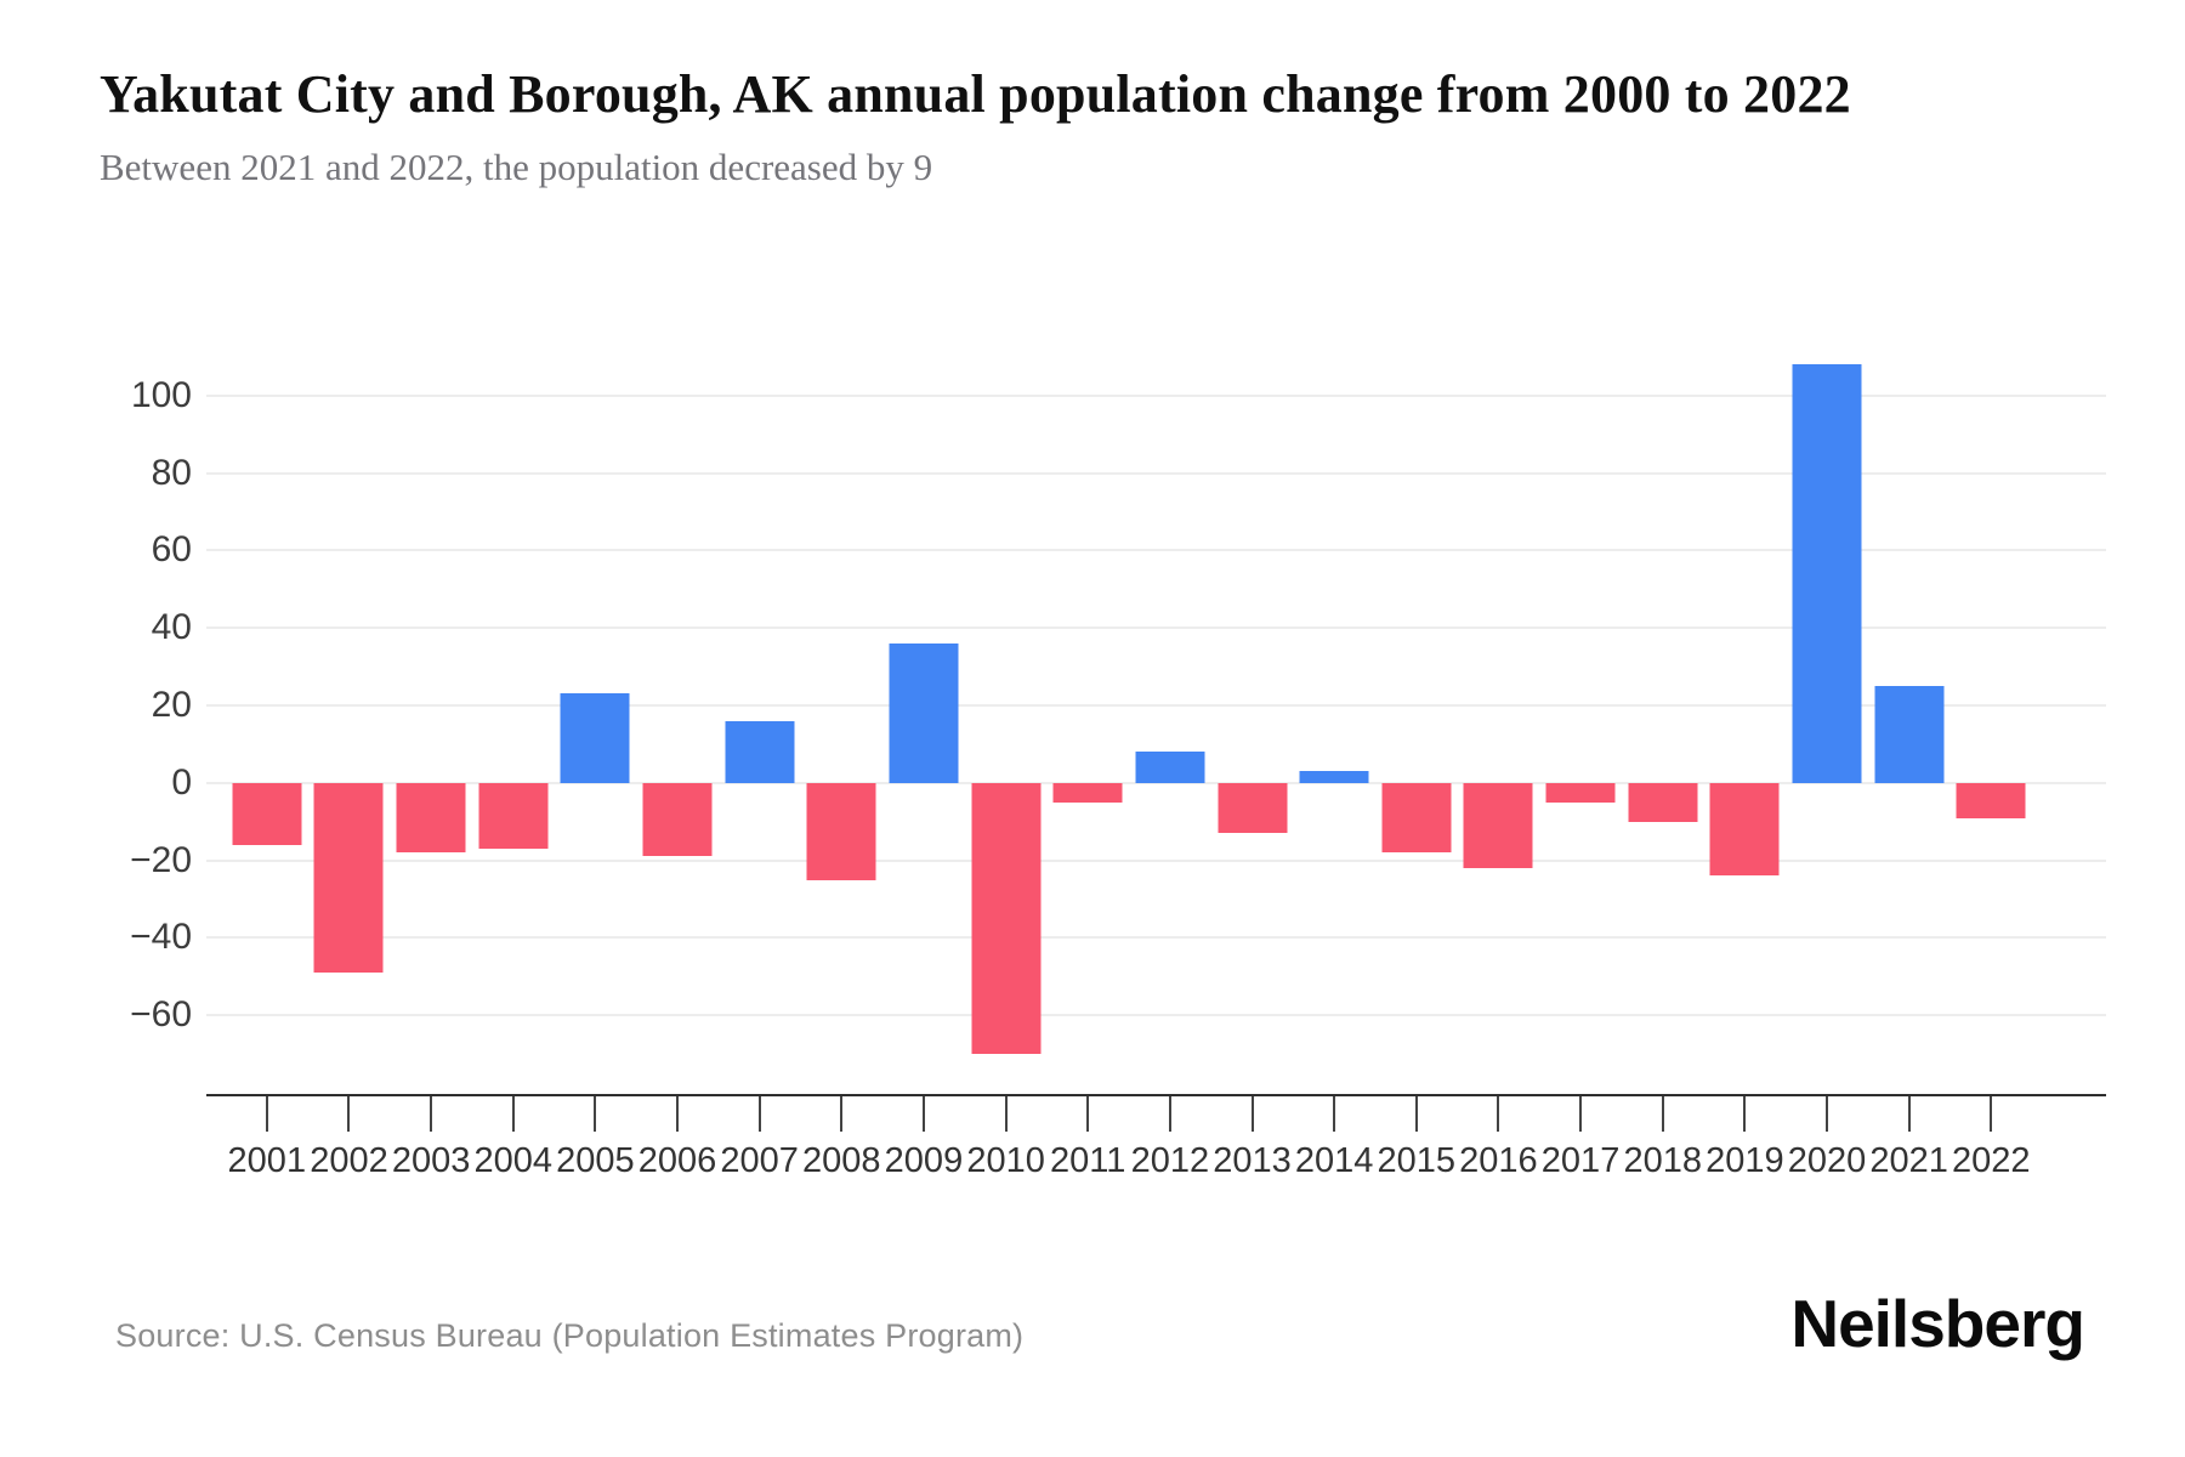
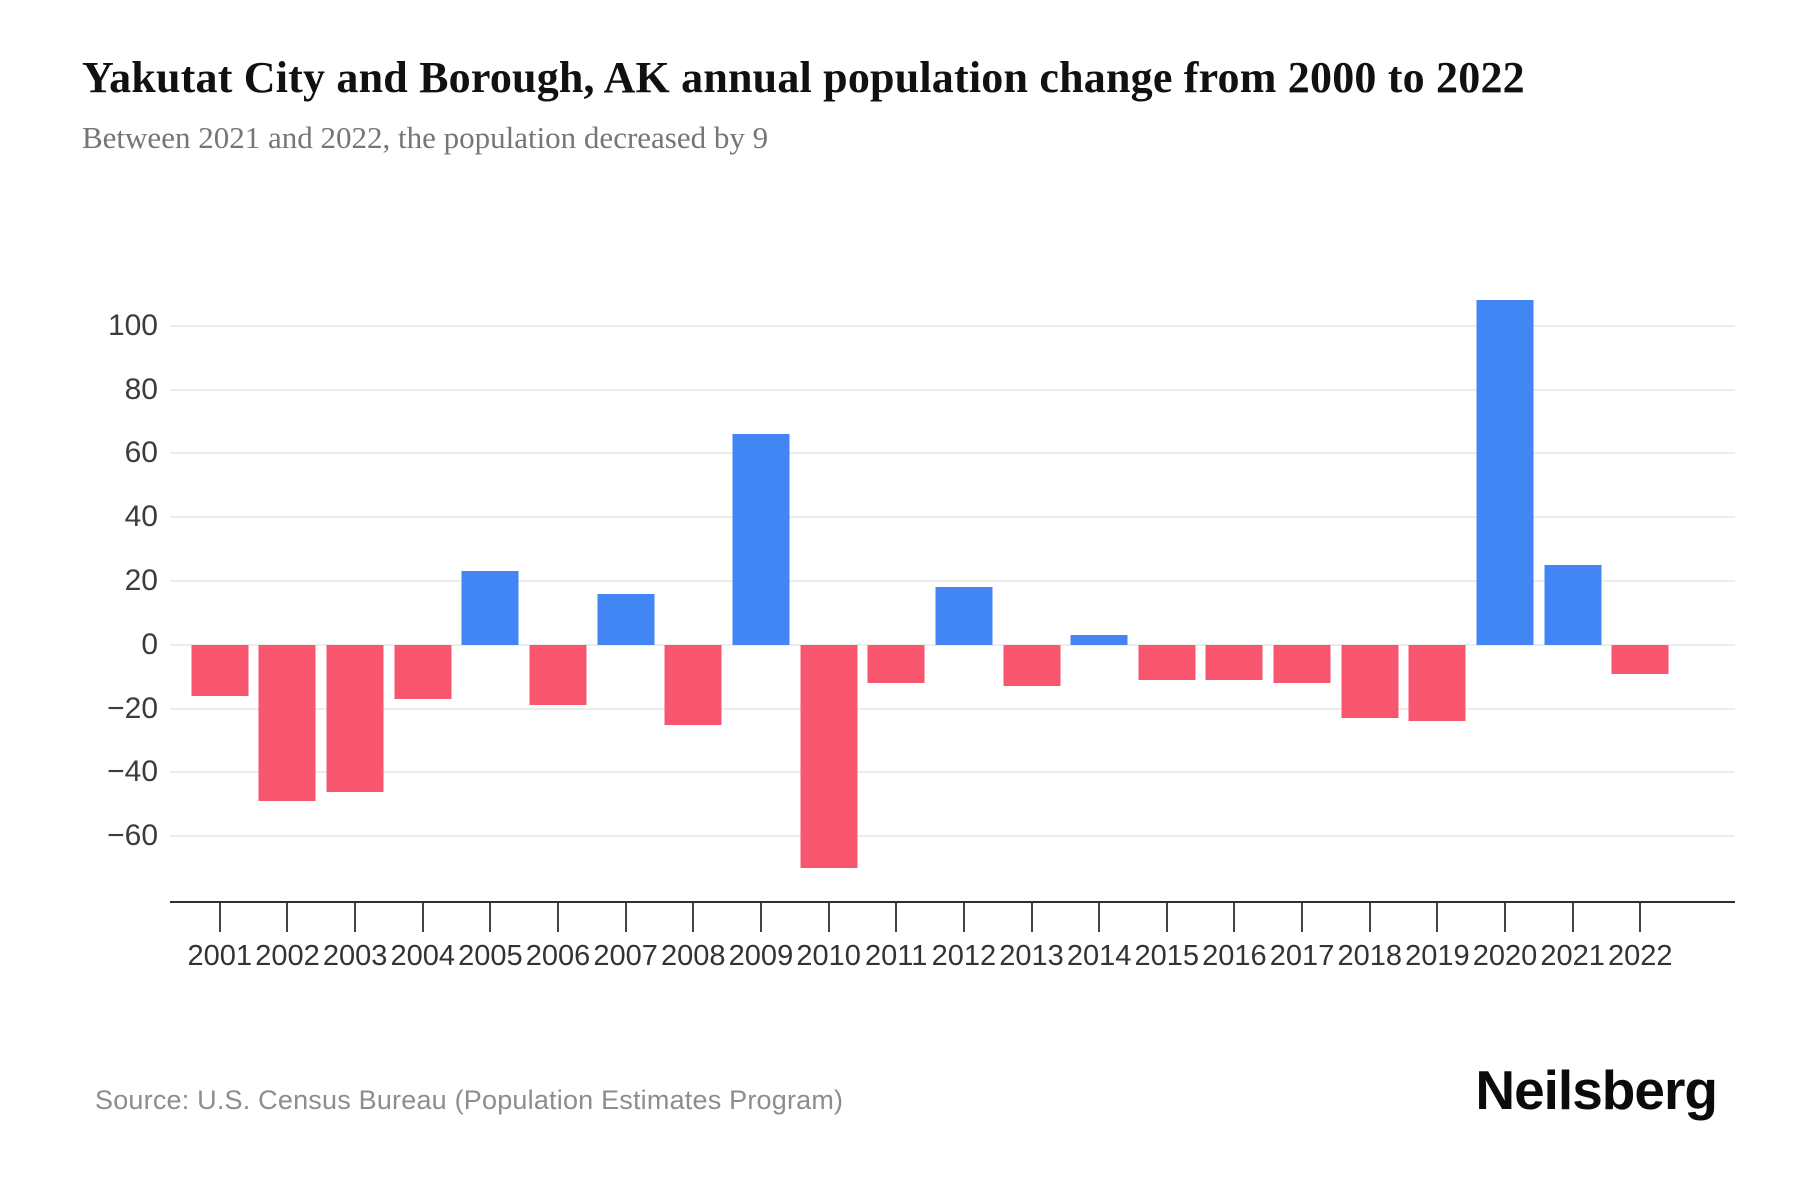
2003: -18 -> -46
2009: 36 -> 66
2011: -5 -> -12
2012: 8 -> 18
2015: -18 -> -11
2016: -22 -> -11
2017: -5 -> -12
2018: -10 -> -23
